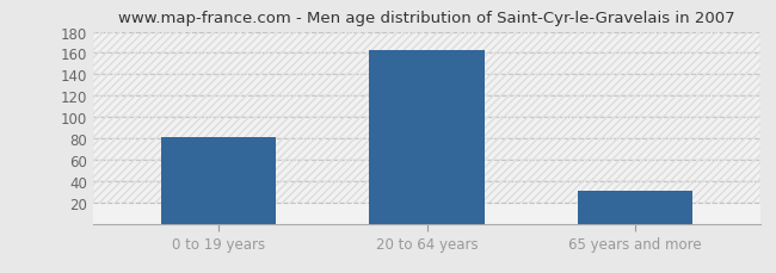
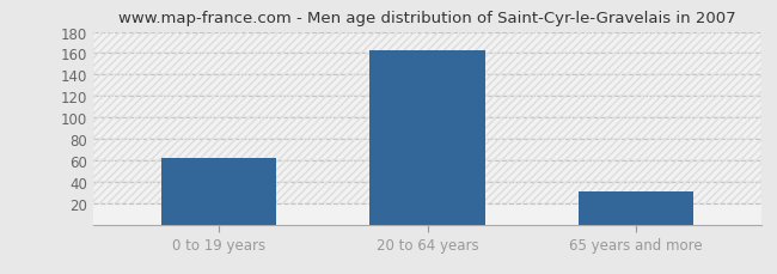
0 to 19 years: 81 -> 62
